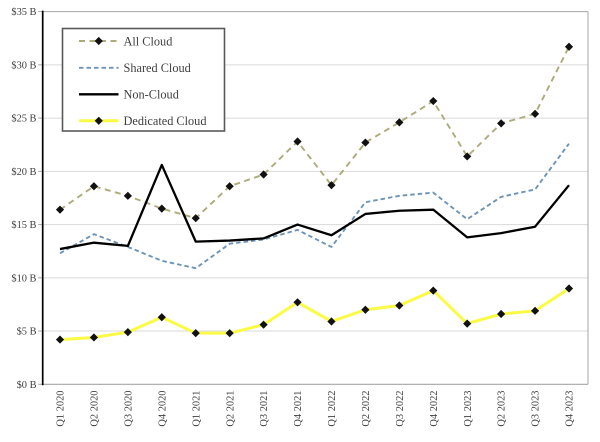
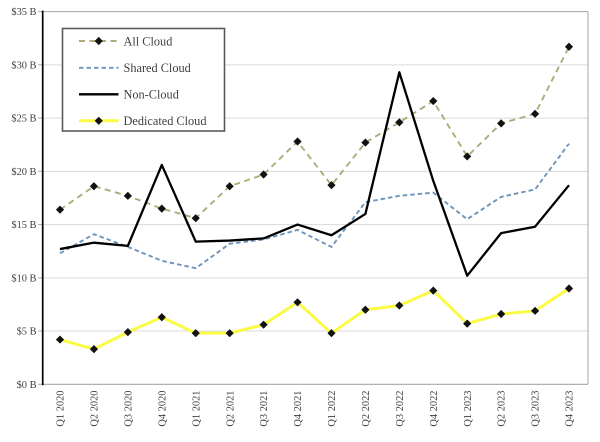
Dedicated Cloud/Q2 2020: $4.4B -> $3.3B
Dedicated Cloud/Q1 2022: $5.9B -> $4.8B
Non-Cloud/Q3 2022: $16.3B -> $29.3B
Non-Cloud/Q4 2022: $16.4B -> $19.1B
Non-Cloud/Q1 2023: $13.8B -> $10.2B
